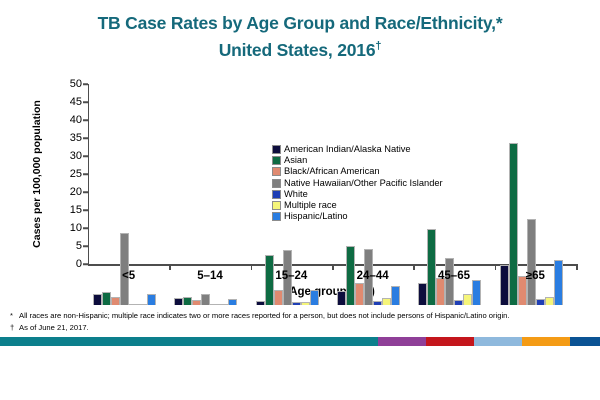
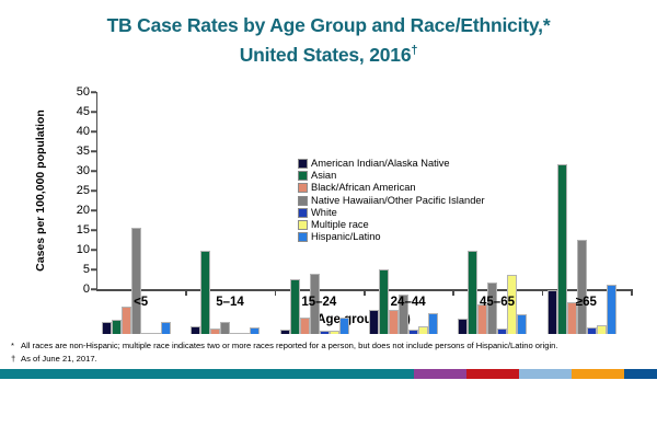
Black/African American/<5: 2 -> 7
Native Hawaiian/Other Pacific Islander/<5: 20 -> 27
Asian/5–14: 2 -> 21
American Indian/Alaska Native/24–44: 4 -> 6
Native Hawaiian/Other Pacific Islander/24–44: 16 -> 10
American Indian/Alaska Native/45–65: 6 -> 4
Multiple race/45–65: 3 -> 15
Hispanic/Latino/45–65: 7 -> 5
Asian/≥65: 45 -> 43
